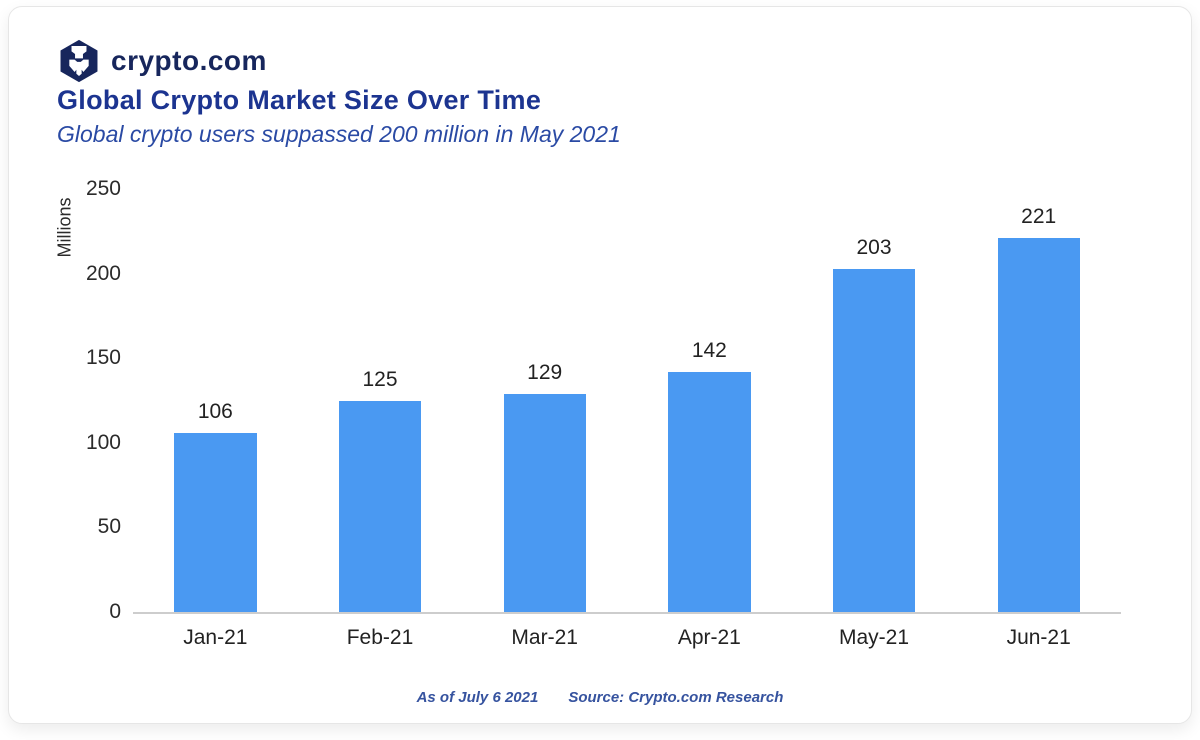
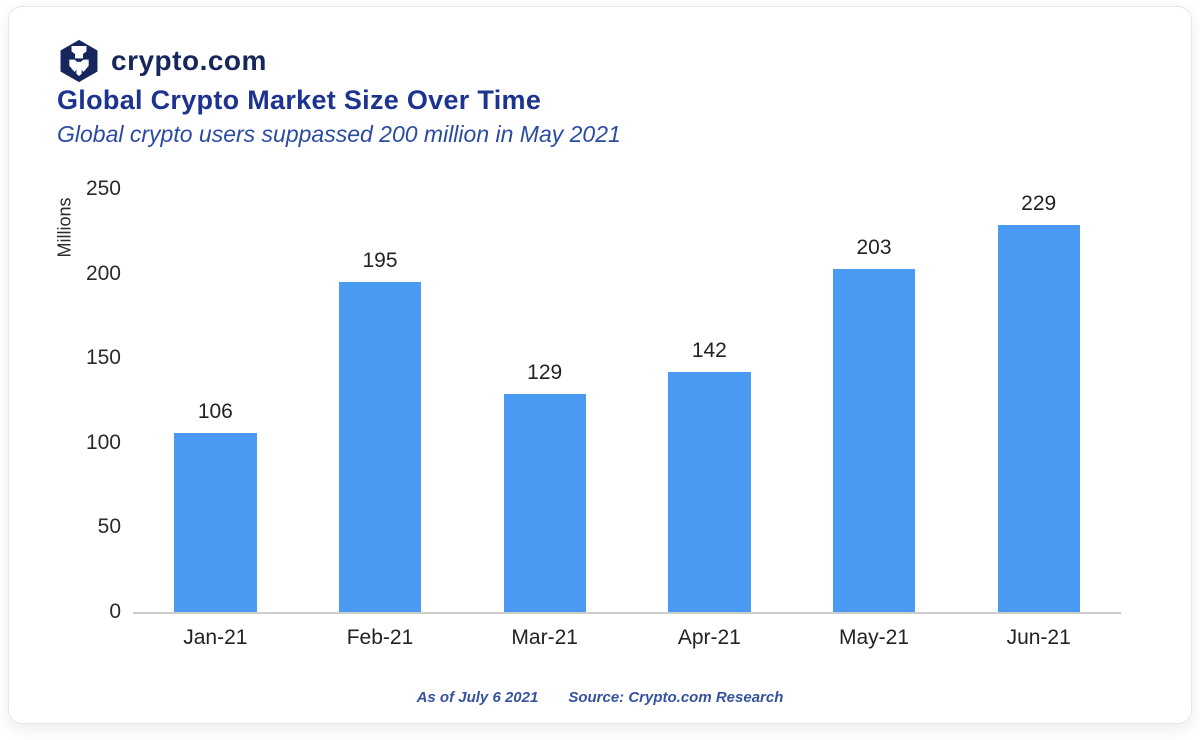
Feb-21: 125 -> 195
Jun-21: 221 -> 229
